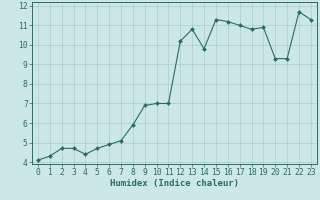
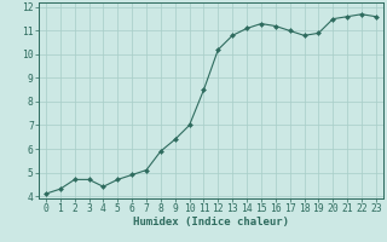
9: 6.9 -> 6.4
11: 7.0 -> 8.5
14: 9.8 -> 11.1
20: 9.3 -> 11.5
21: 9.3 -> 11.6
23: 11.3 -> 11.6
